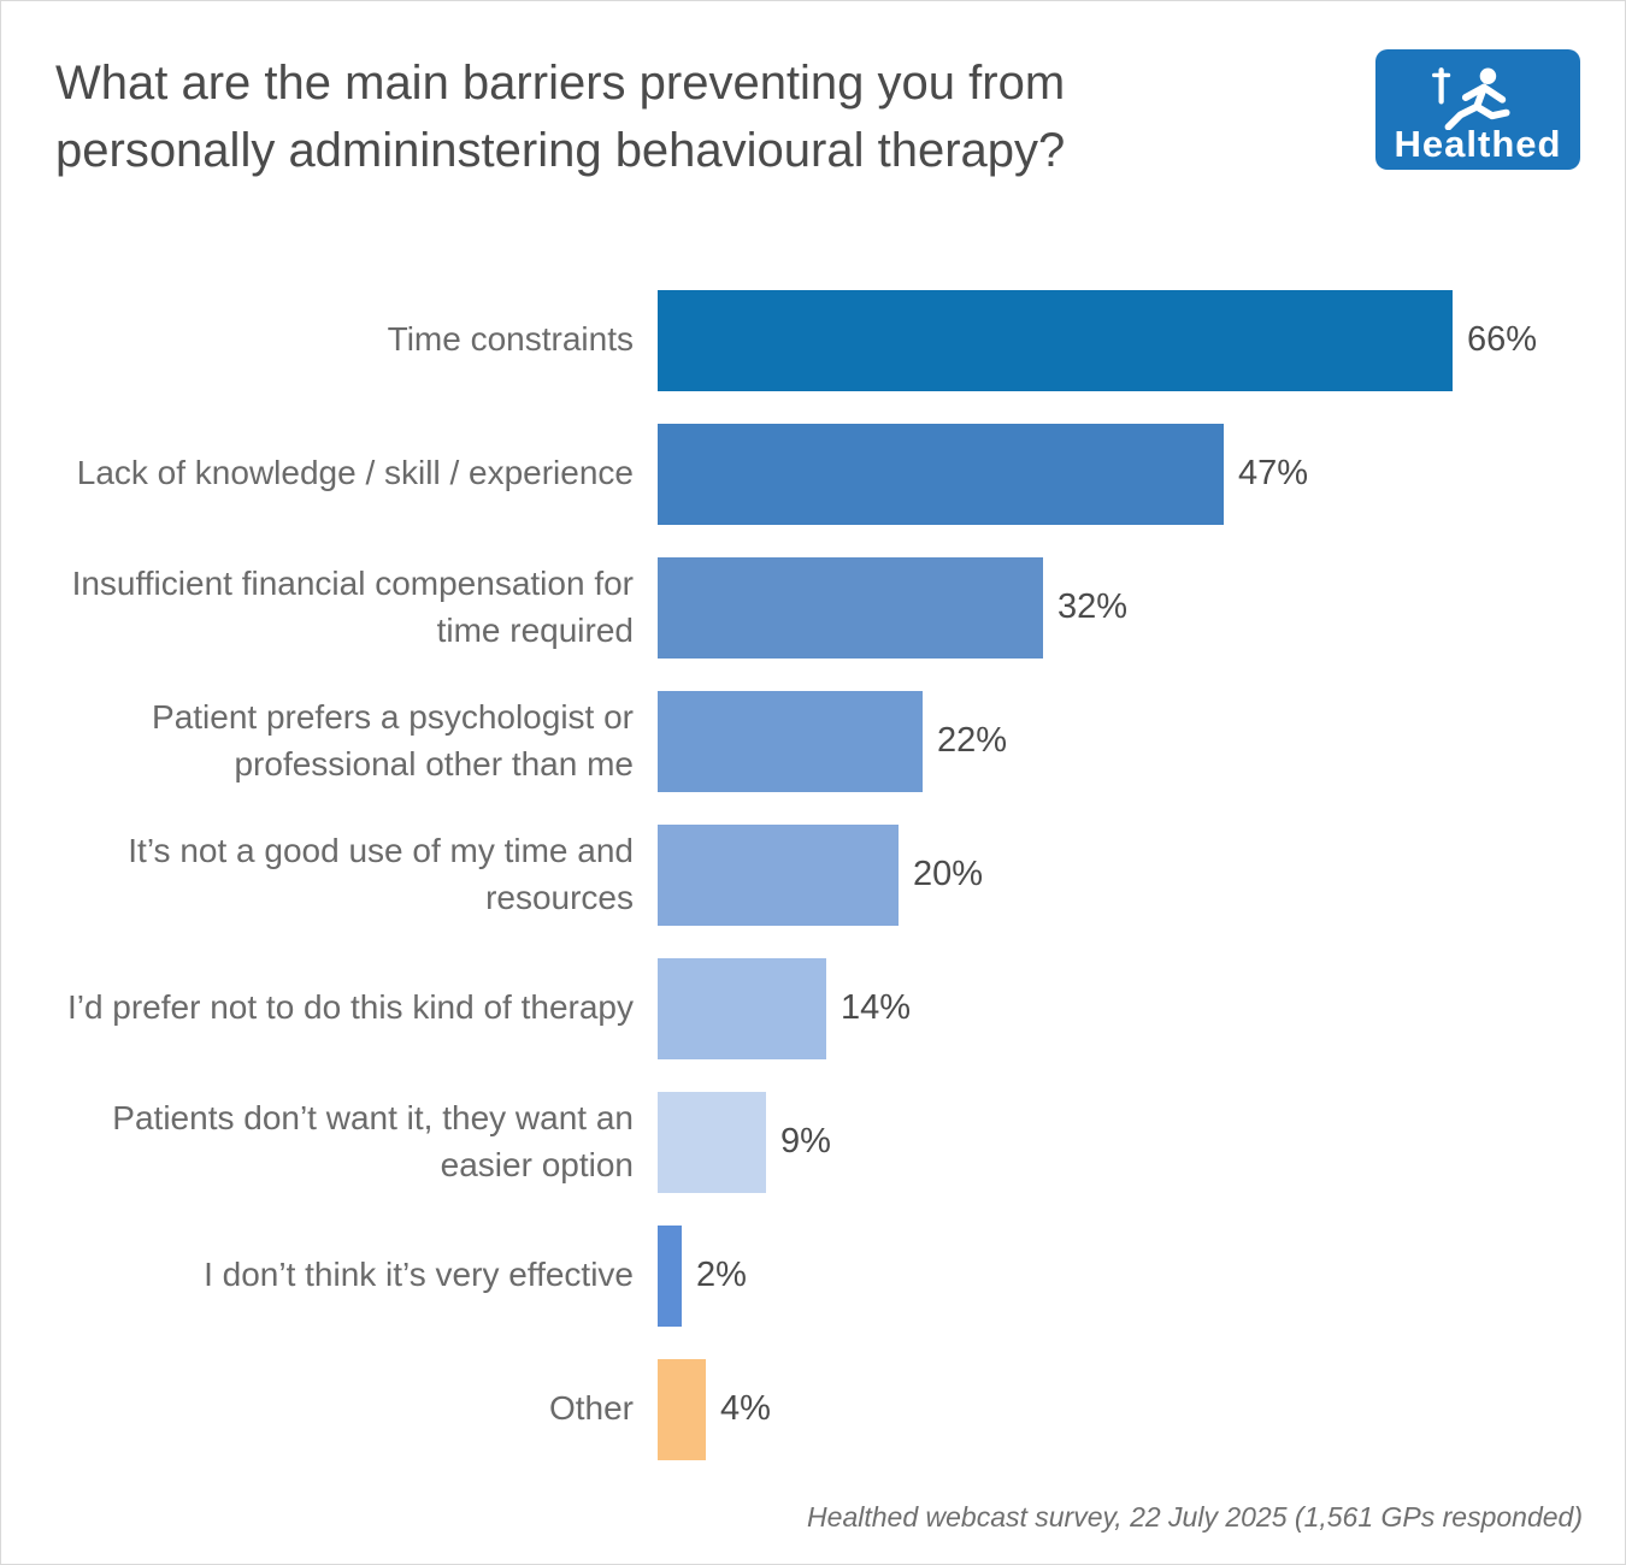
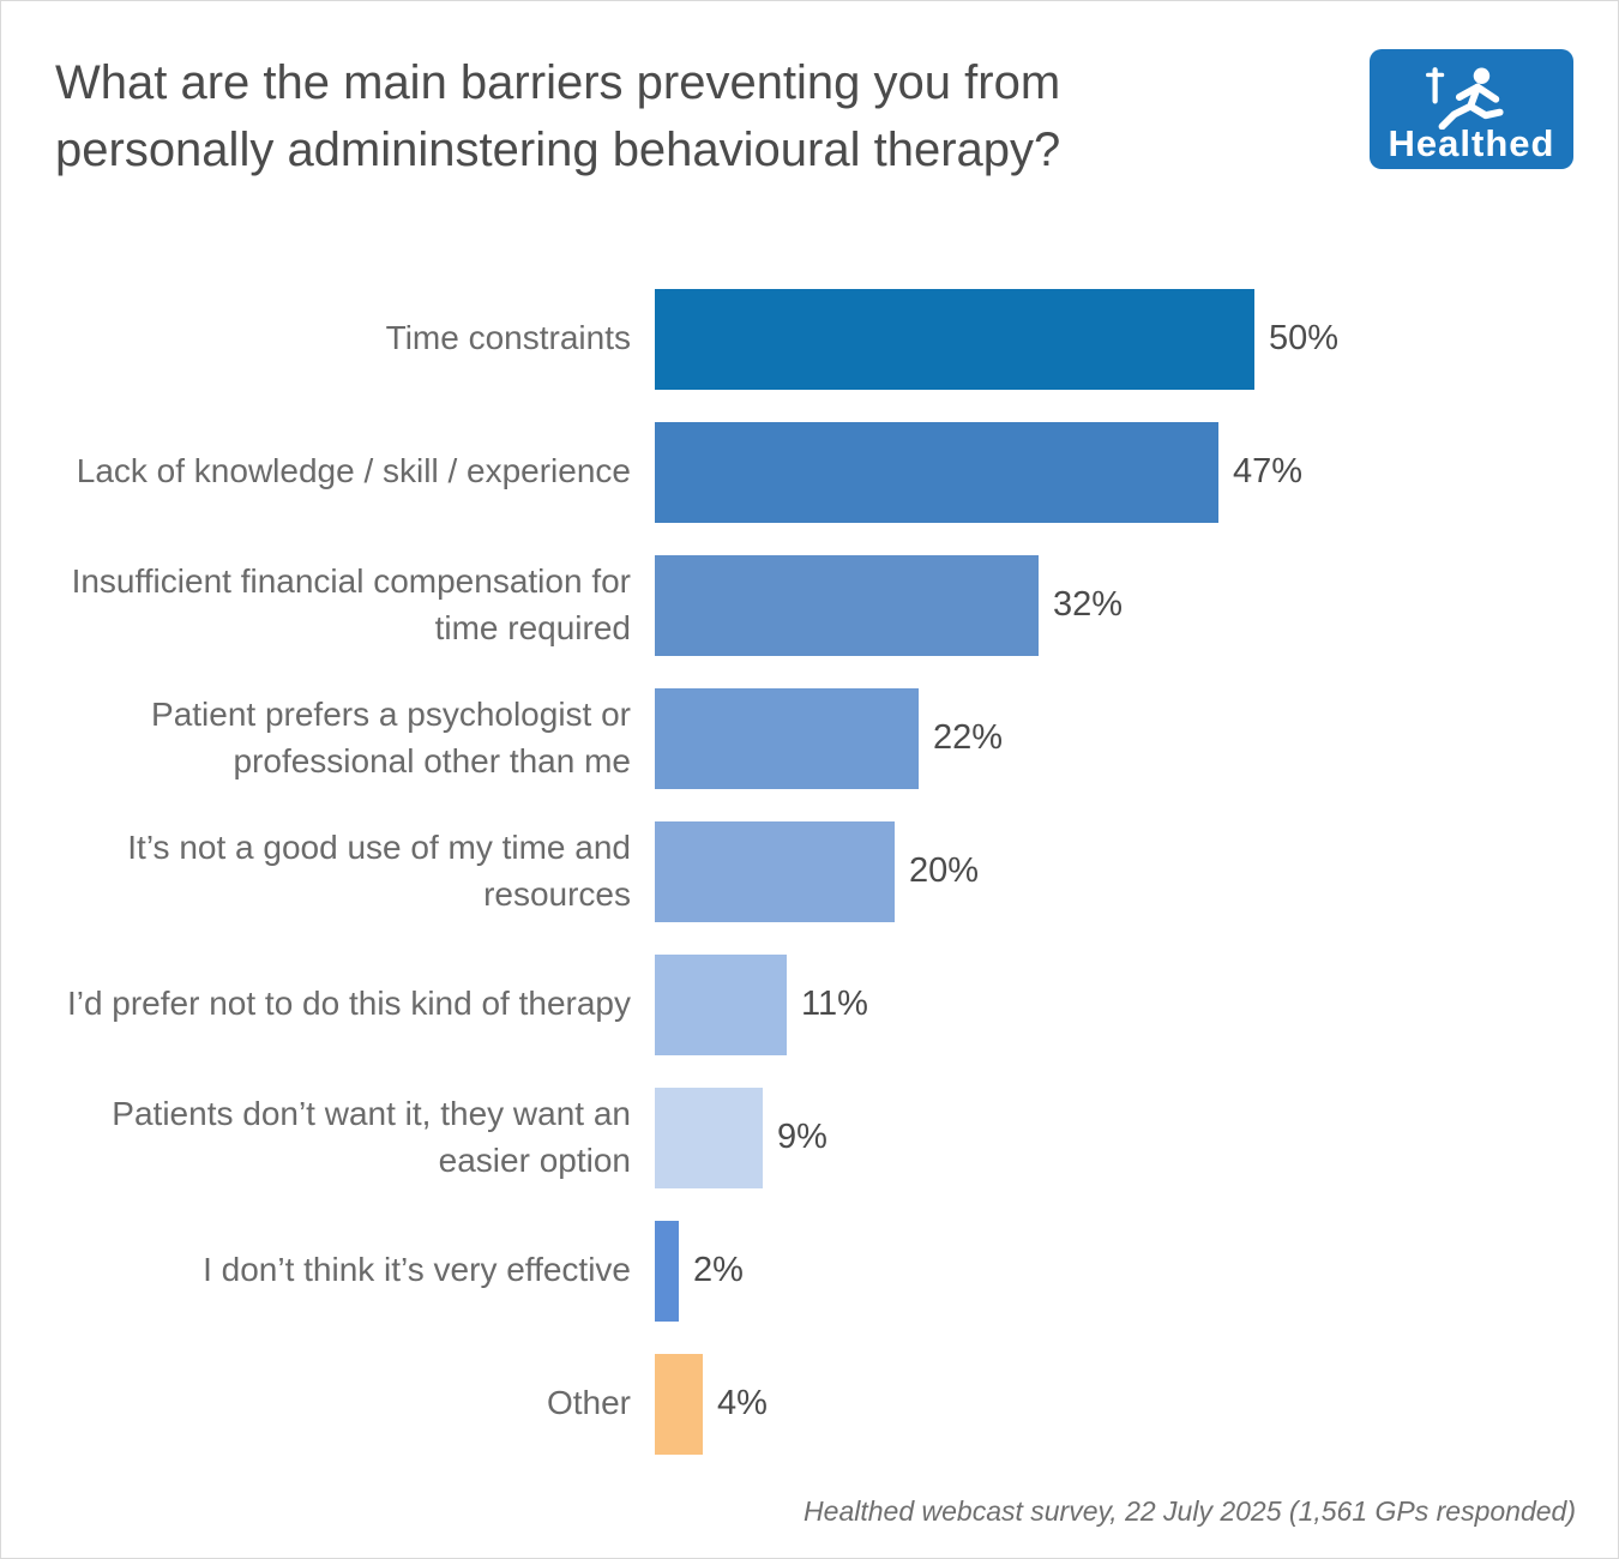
Time constraints: 66% -> 50%
I’d prefer not to do this kind of therapy: 14% -> 11%
